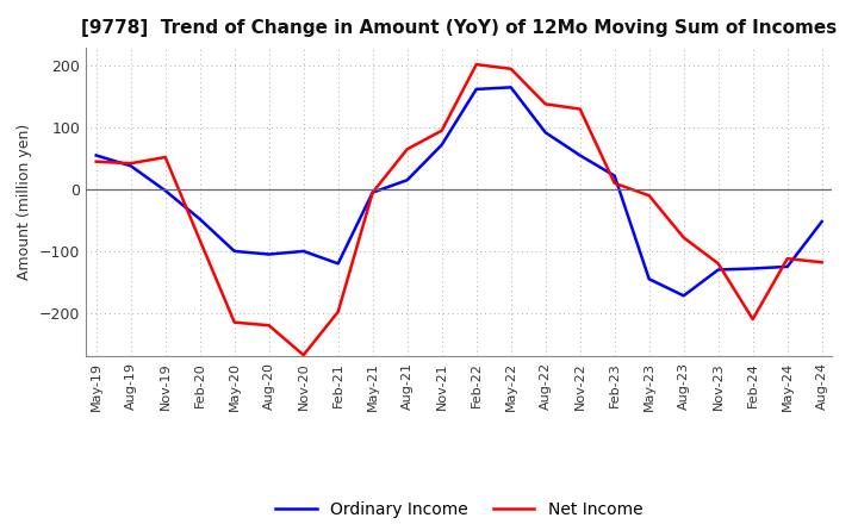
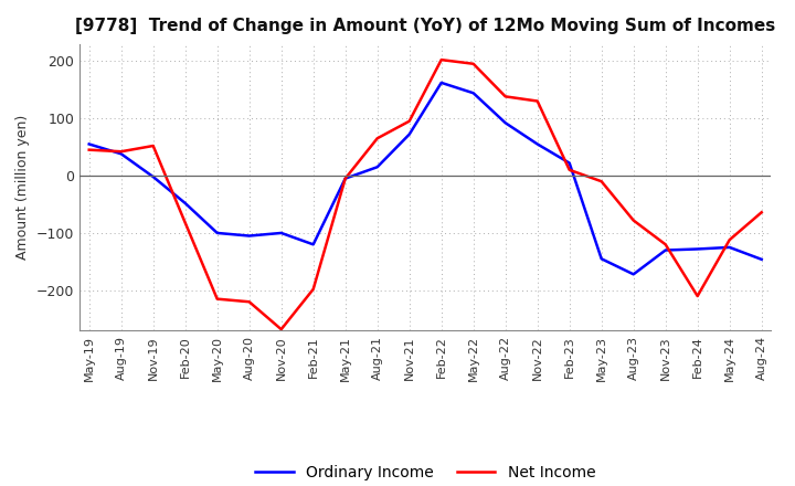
Ordinary Income/May-22: 165 -> 144
Ordinary Income/Aug-24: -52 -> -146
Net Income/Aug-24: -118 -> -64
